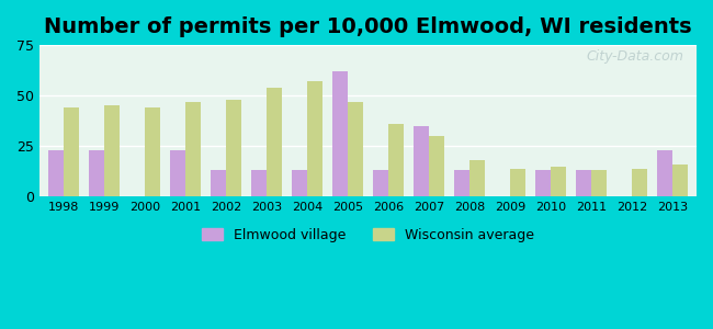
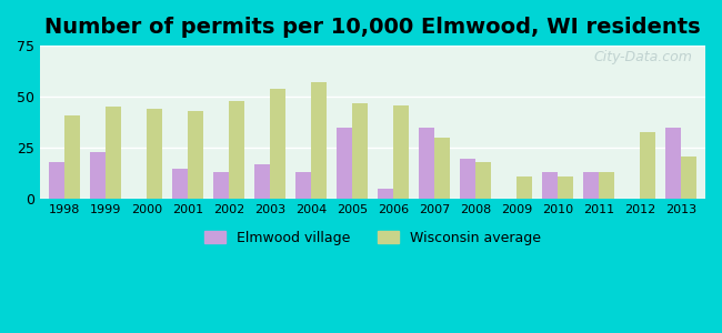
Elmwood village/1998: 23 -> 18
Wisconsin average/1998: 44 -> 41
Elmwood village/2001: 23 -> 15
Wisconsin average/2001: 47 -> 43
Elmwood village/2003: 13 -> 17
Elmwood village/2005: 62 -> 35
Elmwood village/2006: 13 -> 5
Wisconsin average/2006: 36 -> 46
Elmwood village/2008: 13 -> 20
Wisconsin average/2009: 14 -> 11
Wisconsin average/2010: 15 -> 11
Wisconsin average/2012: 14 -> 33
Elmwood village/2013: 23 -> 35
Wisconsin average/2013: 16 -> 21
